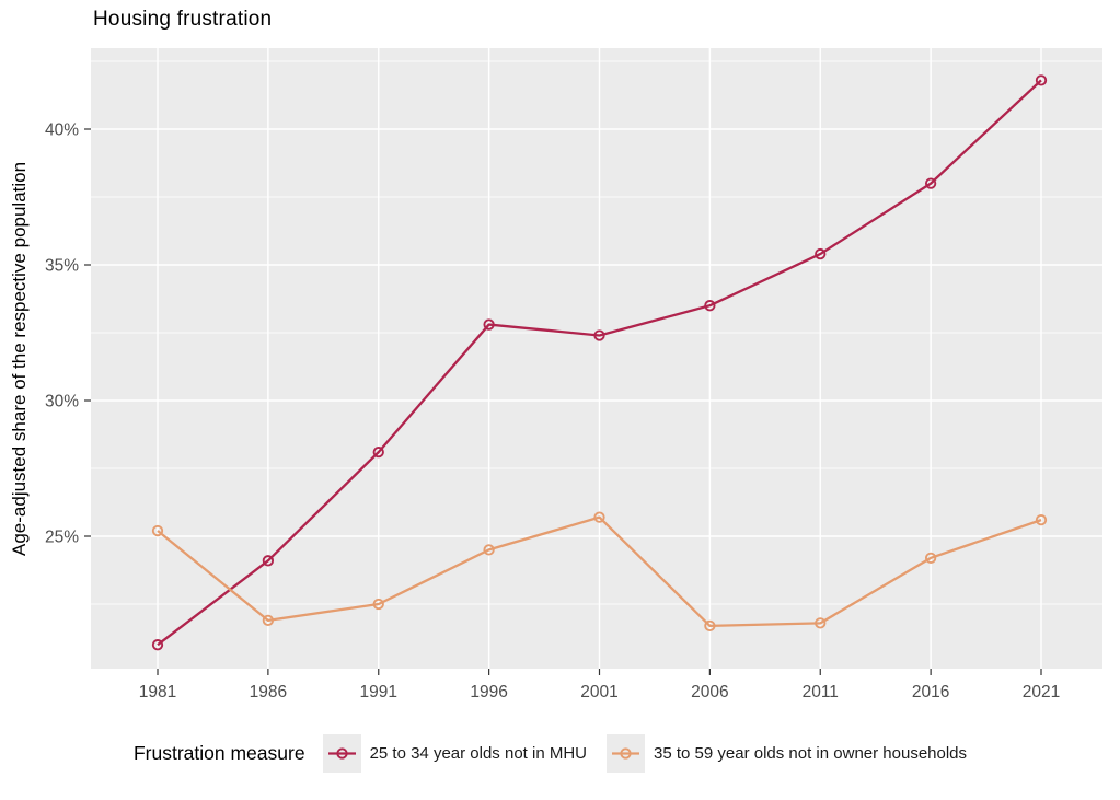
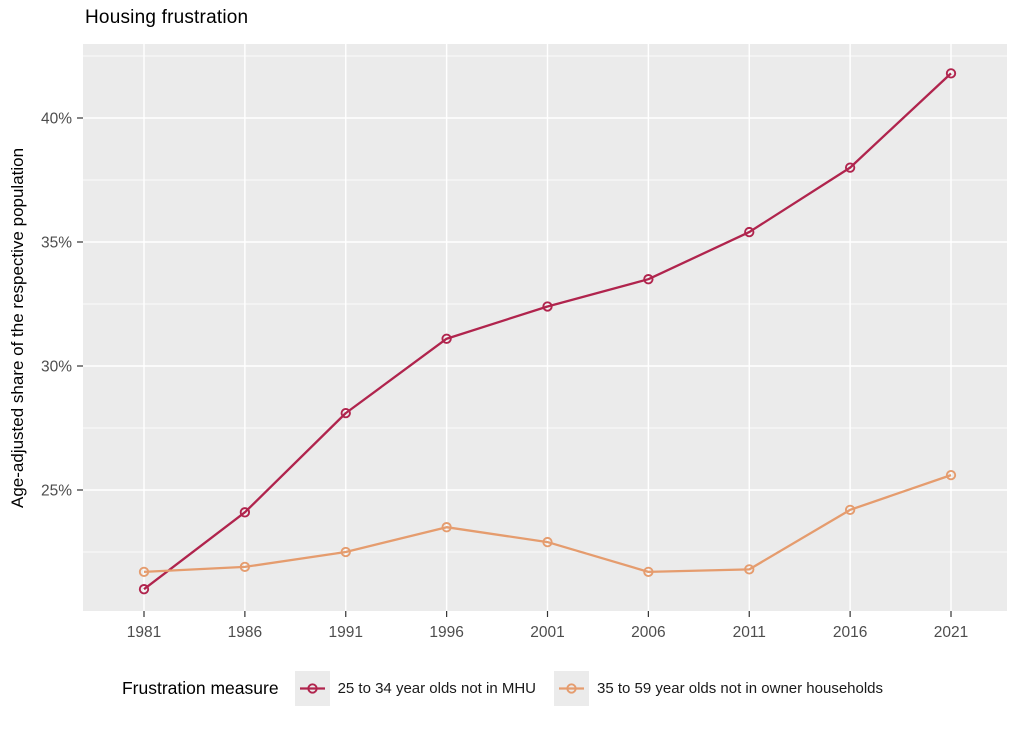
35 to 59 year olds not in owner households/1981: 25.2% -> 21.7%
25 to 34 year olds not in MHU/1996: 32.8% -> 31.1%
35 to 59 year olds not in owner households/1996: 24.5% -> 23.5%
35 to 59 year olds not in owner households/2001: 25.7% -> 22.9%
